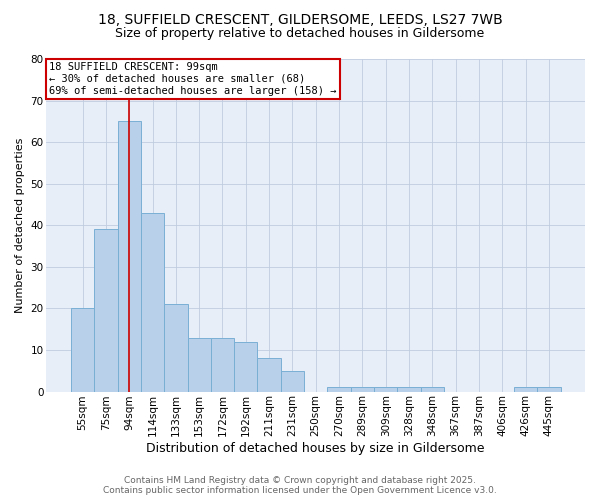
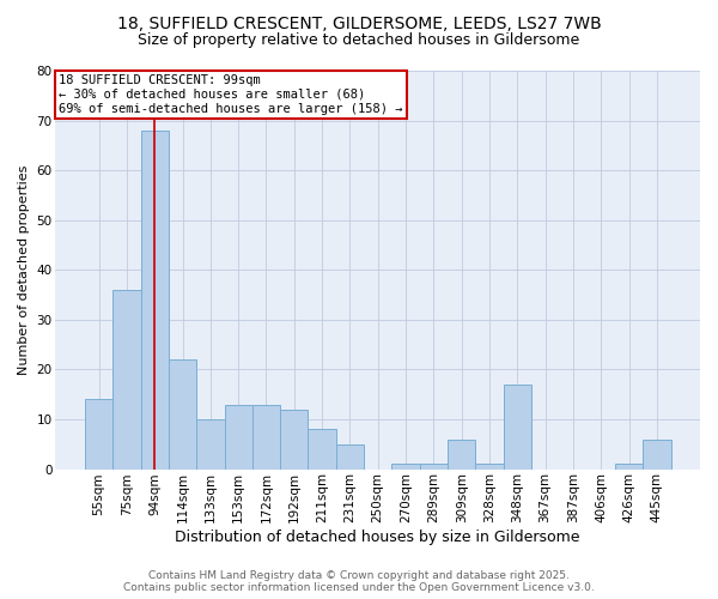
55sqm: 20 -> 14
75sqm: 39 -> 36
94sqm: 65 -> 68
114sqm: 43 -> 22
133sqm: 21 -> 10
309sqm: 1 -> 6
348sqm: 1 -> 17
445sqm: 1 -> 6
